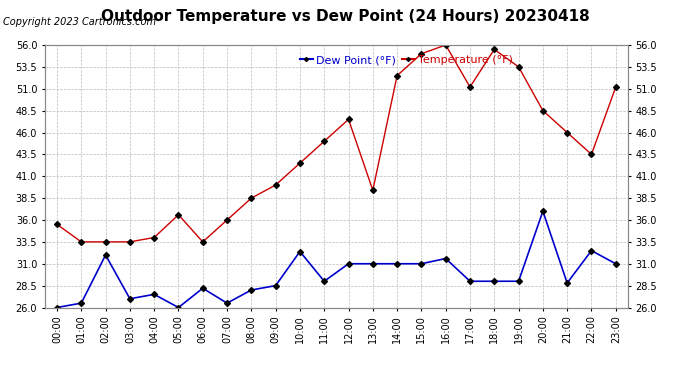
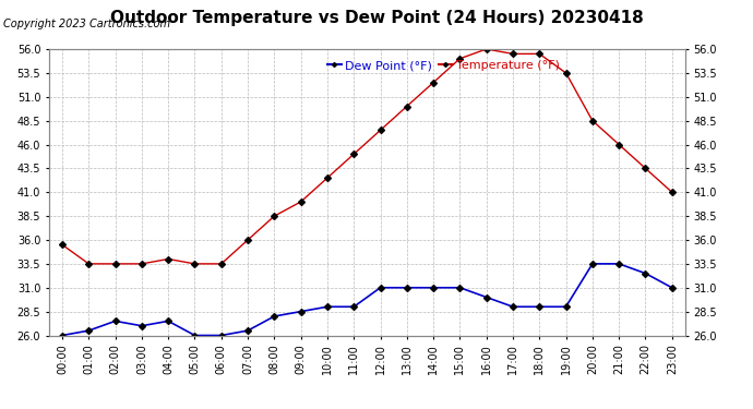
Dew Point (°F)/02:00: 32.0 -> 27.5
Temperature (°F)/05:00: 36.6 -> 33.5
Dew Point (°F)/06:00: 28.2 -> 26.0
Dew Point (°F)/10:00: 32.4 -> 29.0
Temperature (°F)/13:00: 39.4 -> 50.0
Dew Point (°F)/16:00: 31.6 -> 30.0
Temperature (°F)/17:00: 51.2 -> 55.5
Dew Point (°F)/20:00: 37.0 -> 33.5
Dew Point (°F)/21:00: 28.8 -> 33.5
Temperature (°F)/23:00: 51.2 -> 41.0
